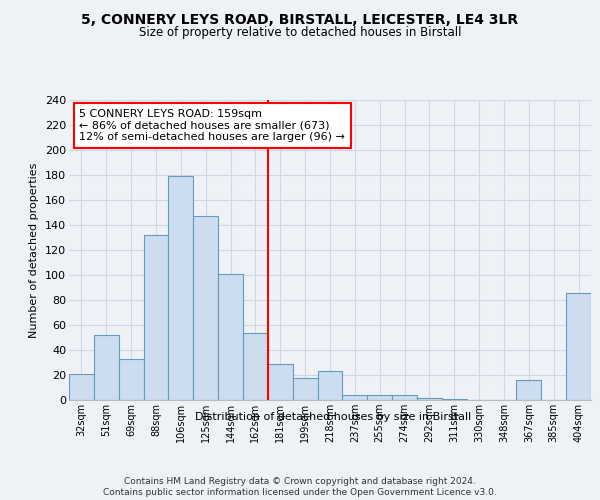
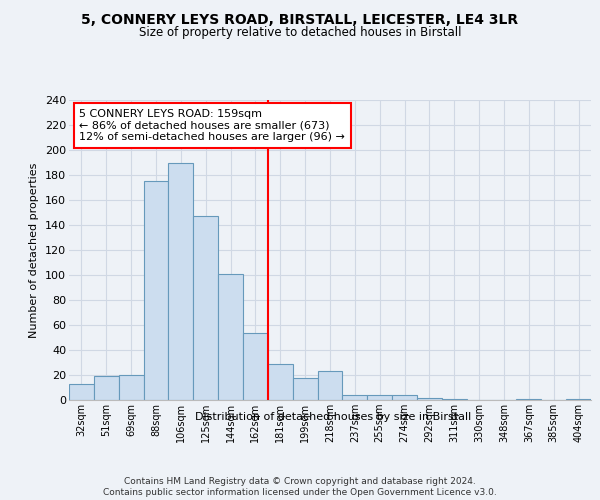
32sqm: 21 -> 13
51sqm: 52 -> 19
69sqm: 33 -> 20
88sqm: 132 -> 175
106sqm: 179 -> 190
367sqm: 16 -> 1
404sqm: 86 -> 1
